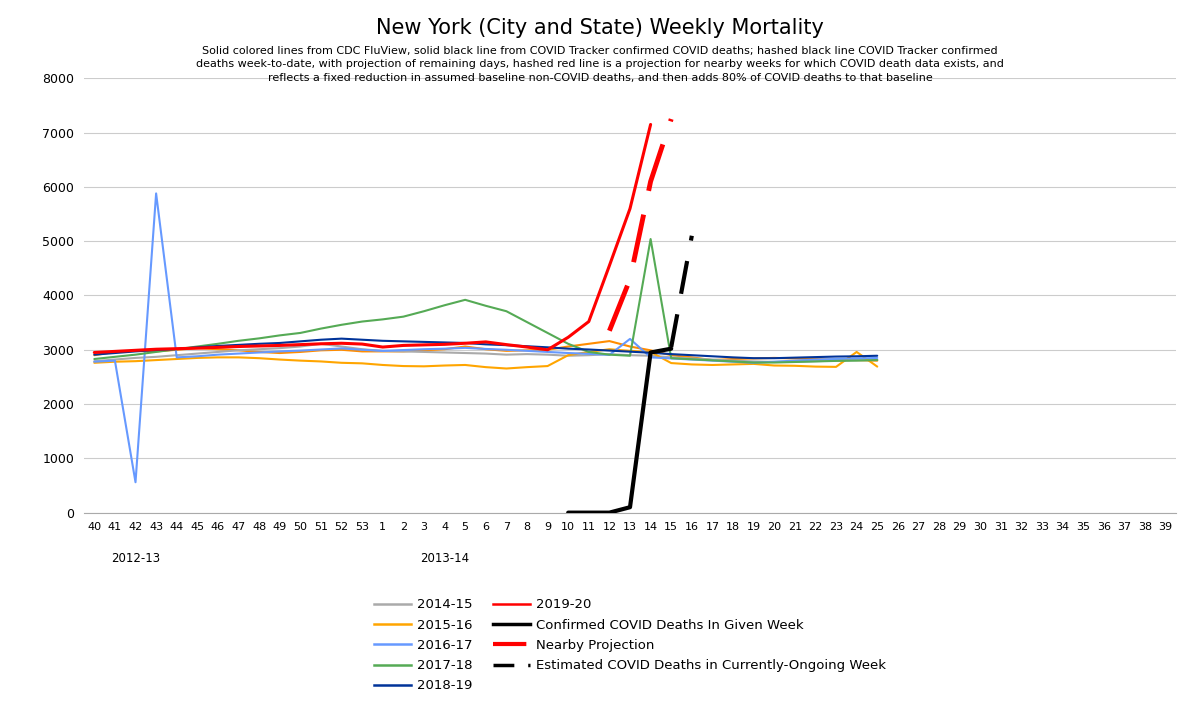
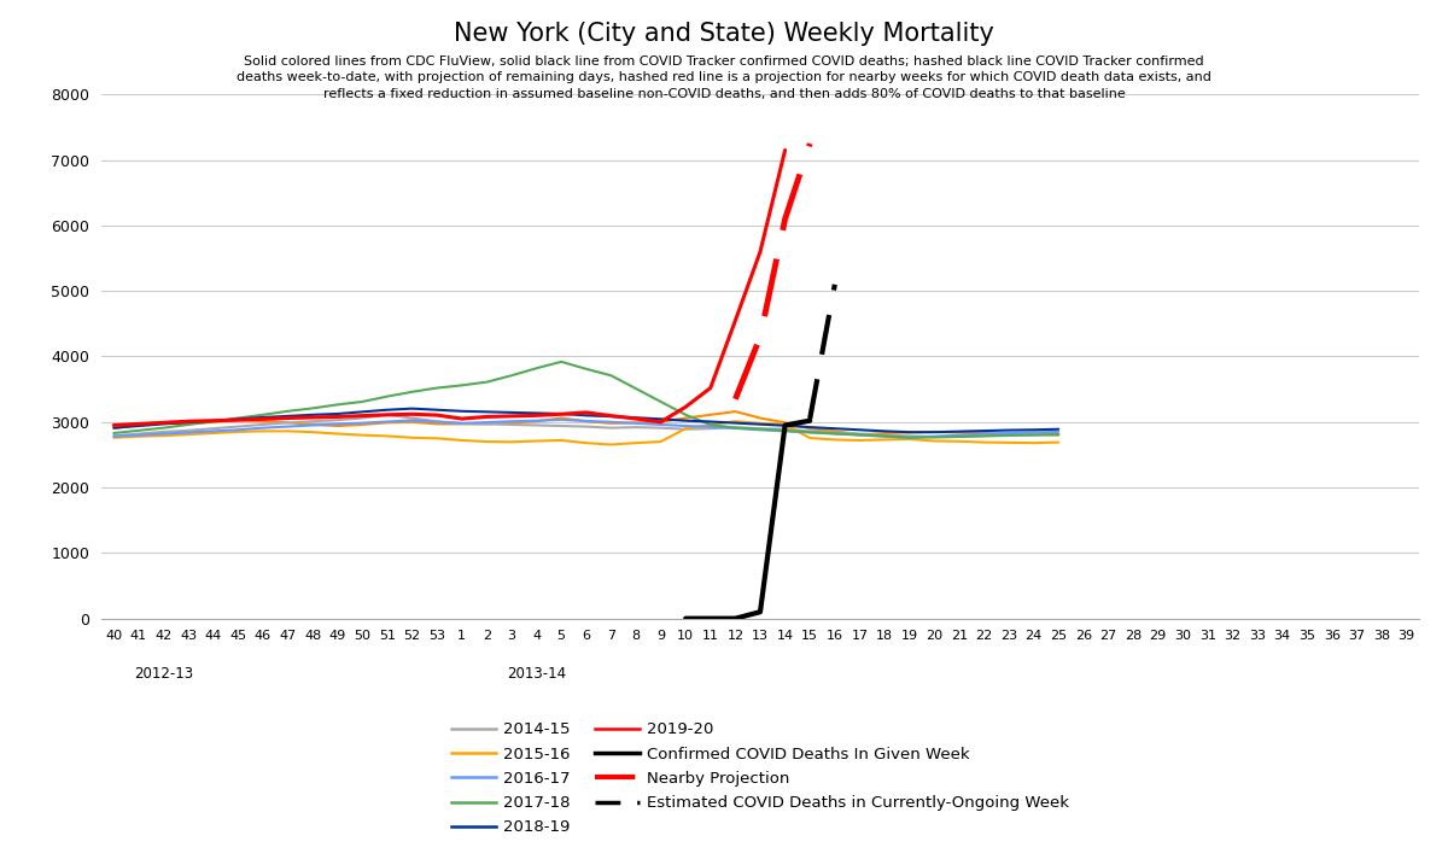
2016-17/42: 560 -> 2820
2016-17/43: 5880 -> 2840
2016-17/13: 3200 -> 2880
2017-18/14: 5040 -> 2870
2015-16/24: 2960 -> 2680
